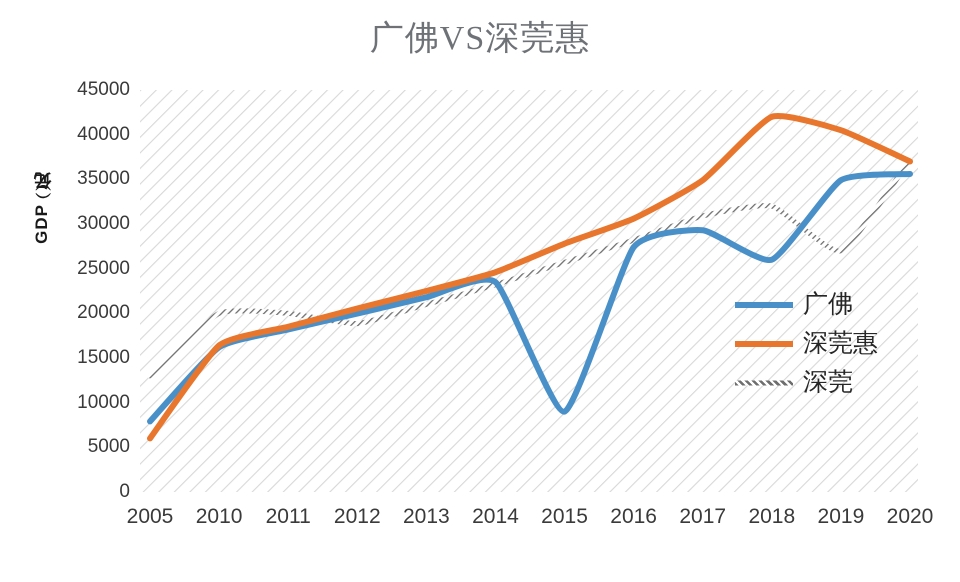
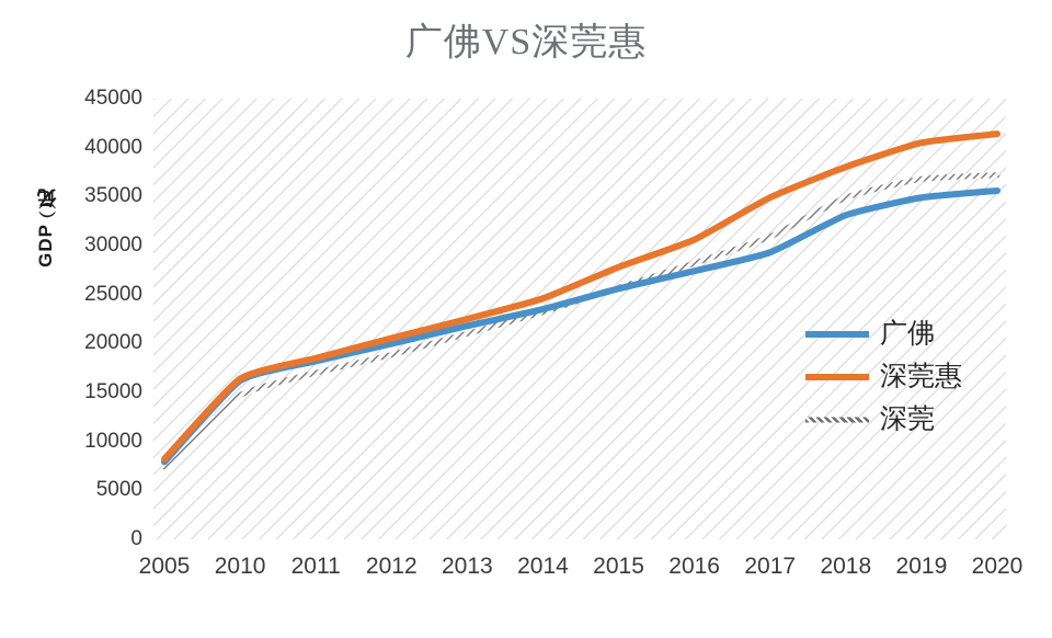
深莞惠/2005: 6000 -> 8000
深莞/2005: 13000 -> 7000
深莞/2010: 20000 -> 15000
深莞/2011: 20000 -> 17000
广佛/2015: 9000 -> 26000
广佛/2018: 26000 -> 33000
深莞惠/2018: 42000 -> 38000
深莞/2018: 32000 -> 35000
深莞/2019: 27000 -> 37000
深莞惠/2020: 37000 -> 41000
